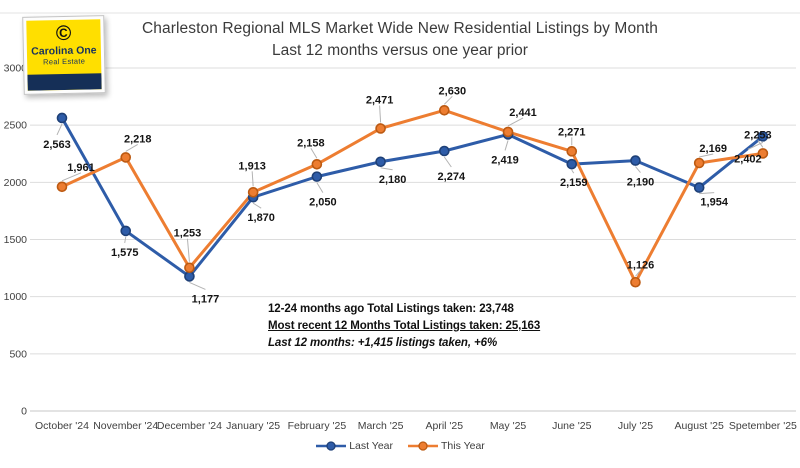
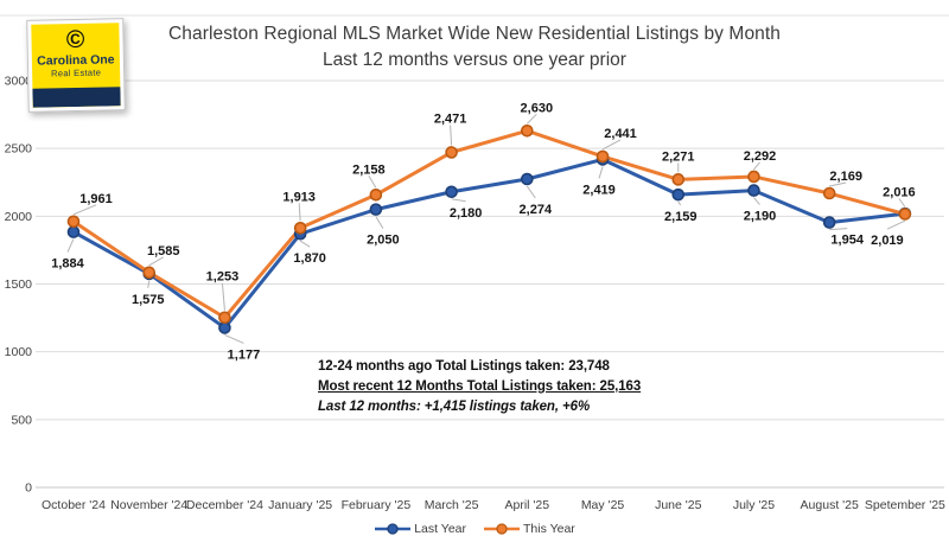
Last Year/October '24: 2,563 -> 1,884
This Year/November '24: 2,218 -> 1,585
This Year/July '25: 1,126 -> 2,292
Last Year/Spetember '25: 2,402 -> 2,019
This Year/Spetember '25: 2,253 -> 2,016
